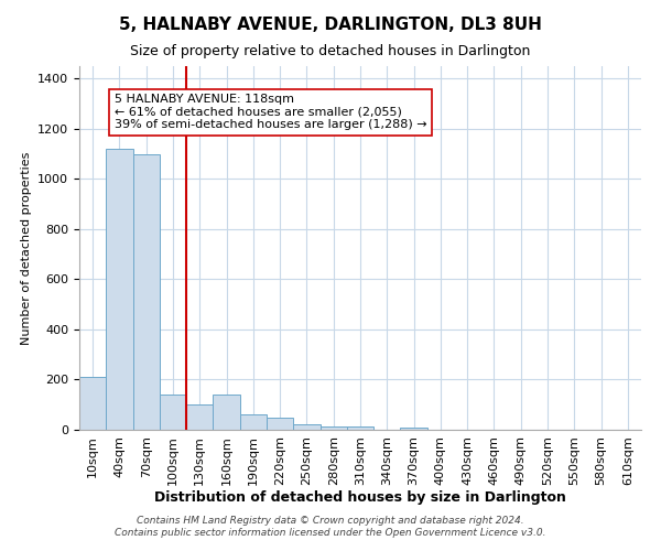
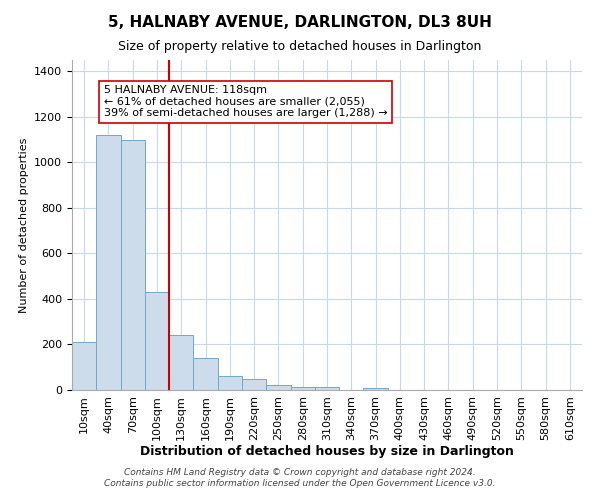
100sqm: 140 -> 430
130sqm: 100 -> 240
